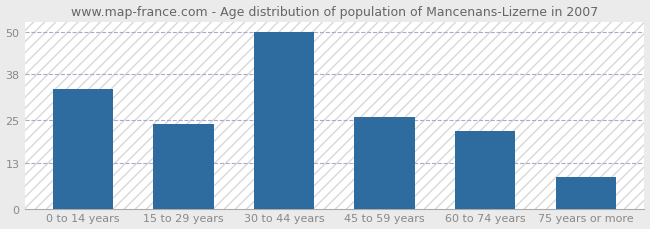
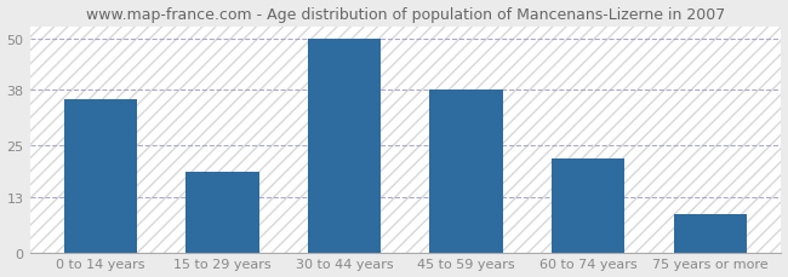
0 to 14 years: 34 -> 36
15 to 29 years: 24 -> 19
45 to 59 years: 26 -> 38
